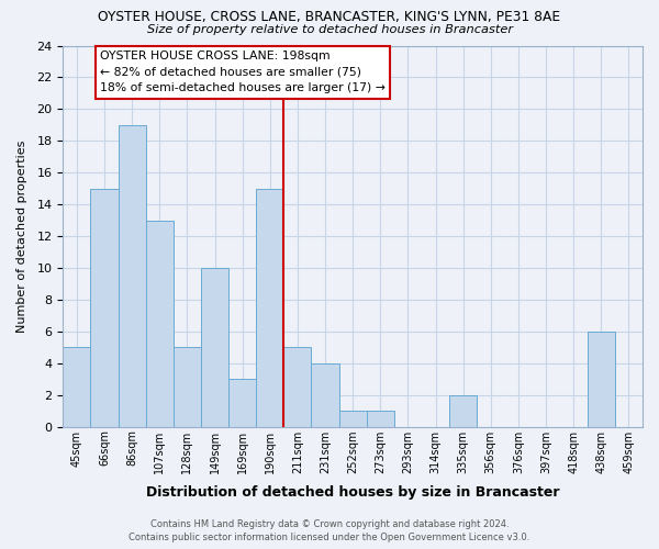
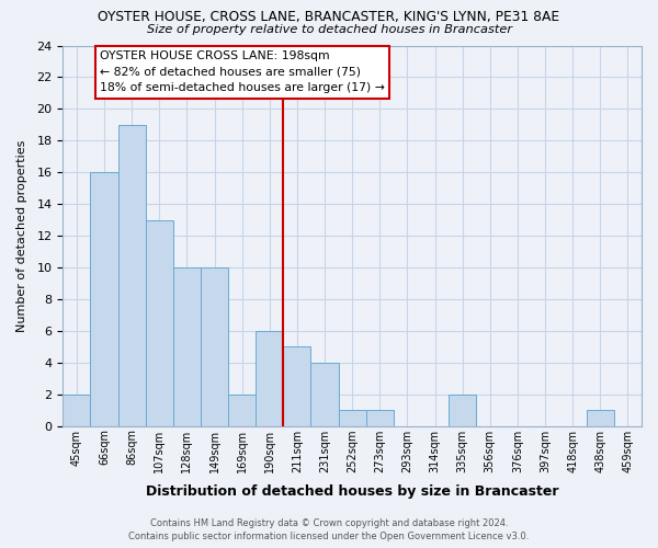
45sqm: 5 -> 2
66sqm: 15 -> 16
128sqm: 5 -> 10
169sqm: 3 -> 2
190sqm: 15 -> 6
438sqm: 6 -> 1
